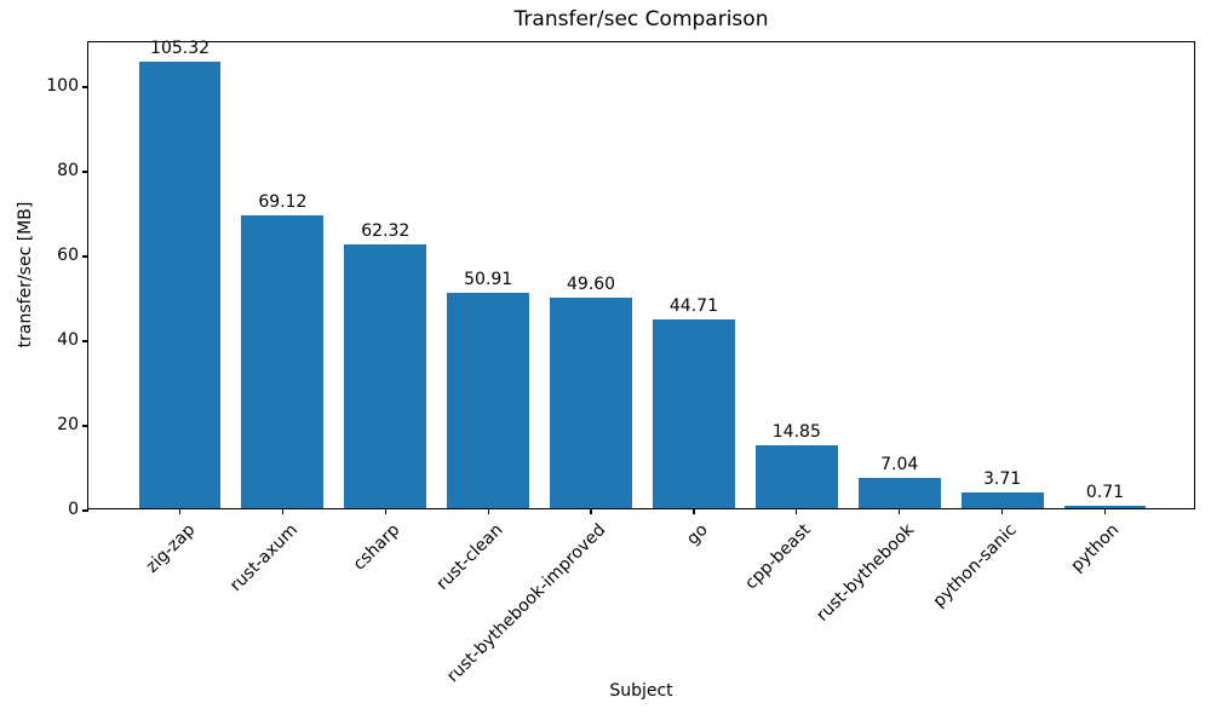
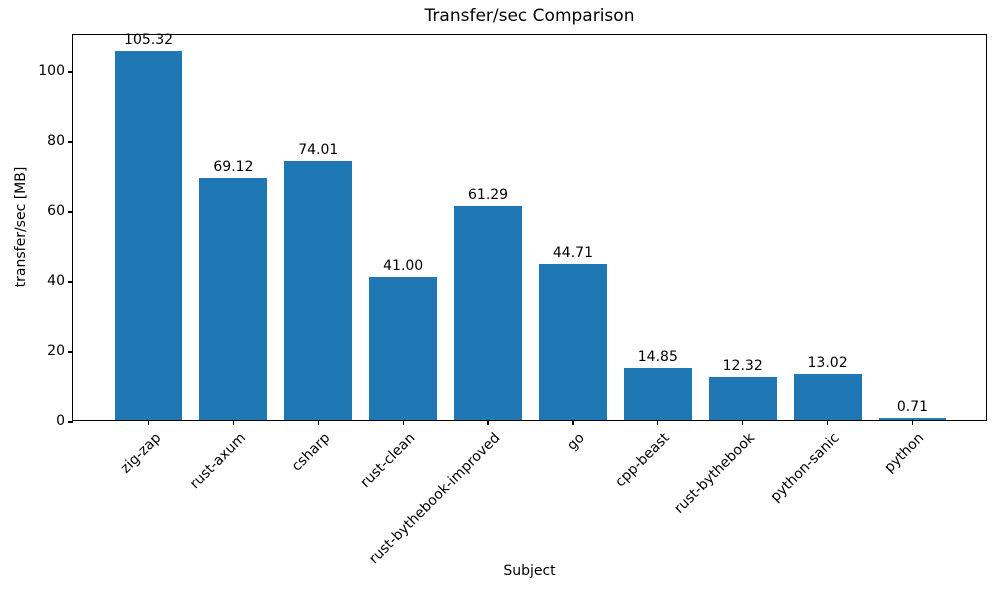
csharp: 62.32 -> 74.01
rust-clean: 50.91 -> 41.00
rust-bythebook-improved: 49.60 -> 61.29
rust-bythebook: 7.04 -> 12.32
python-sanic: 3.71 -> 13.02
